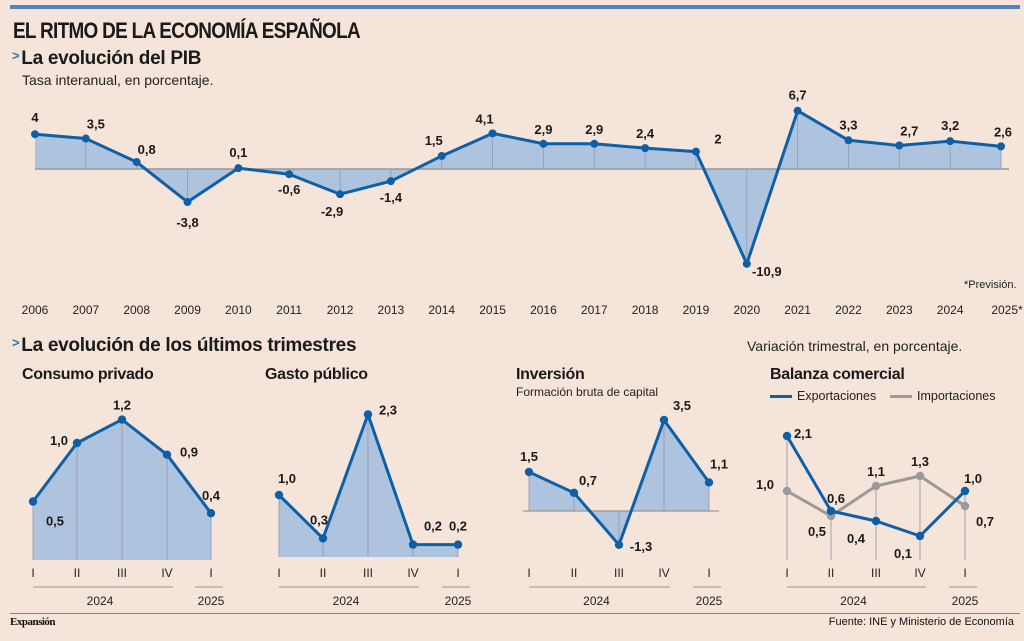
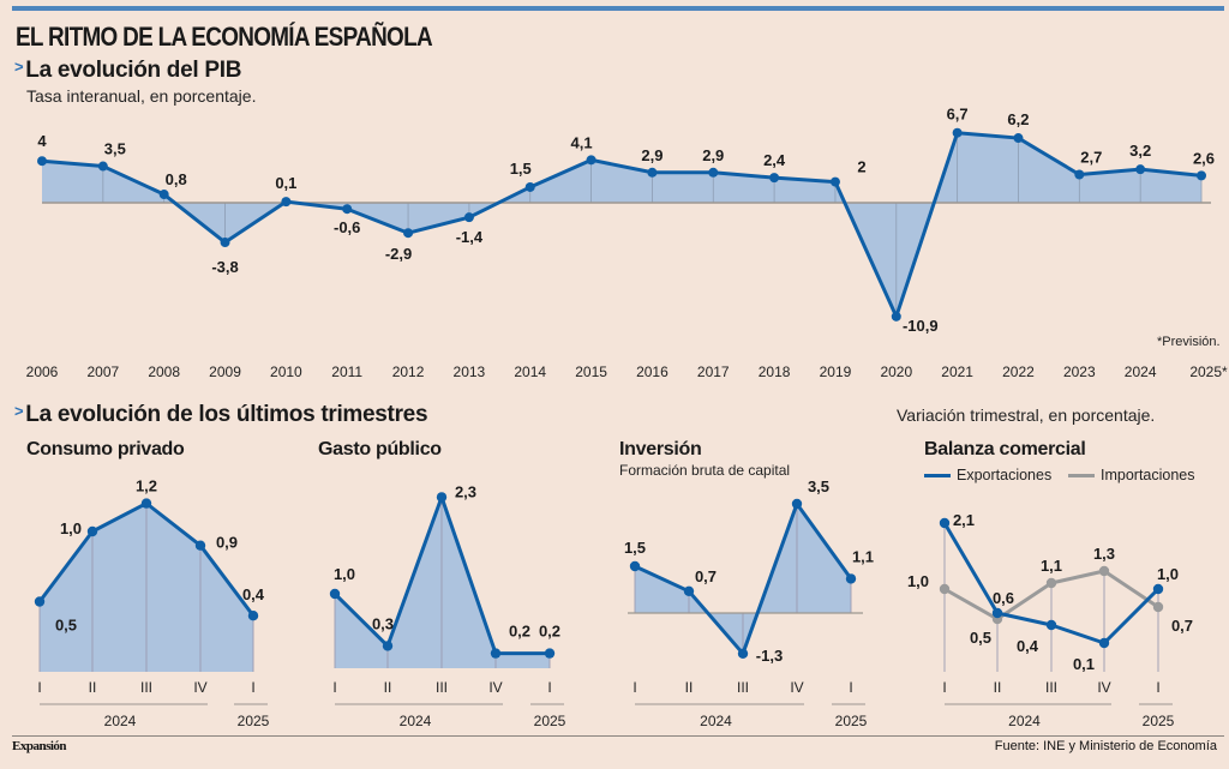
La evolución del PIB/2022: 3,3 -> 6,2
